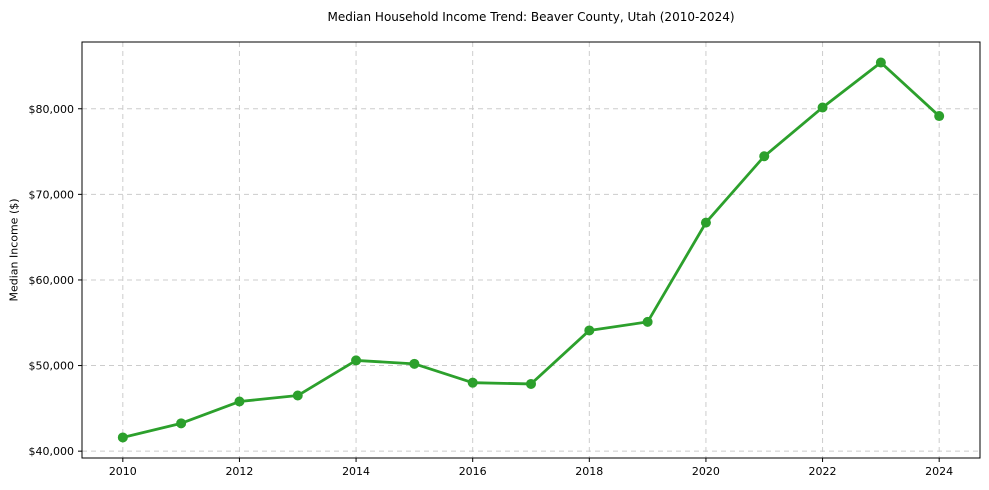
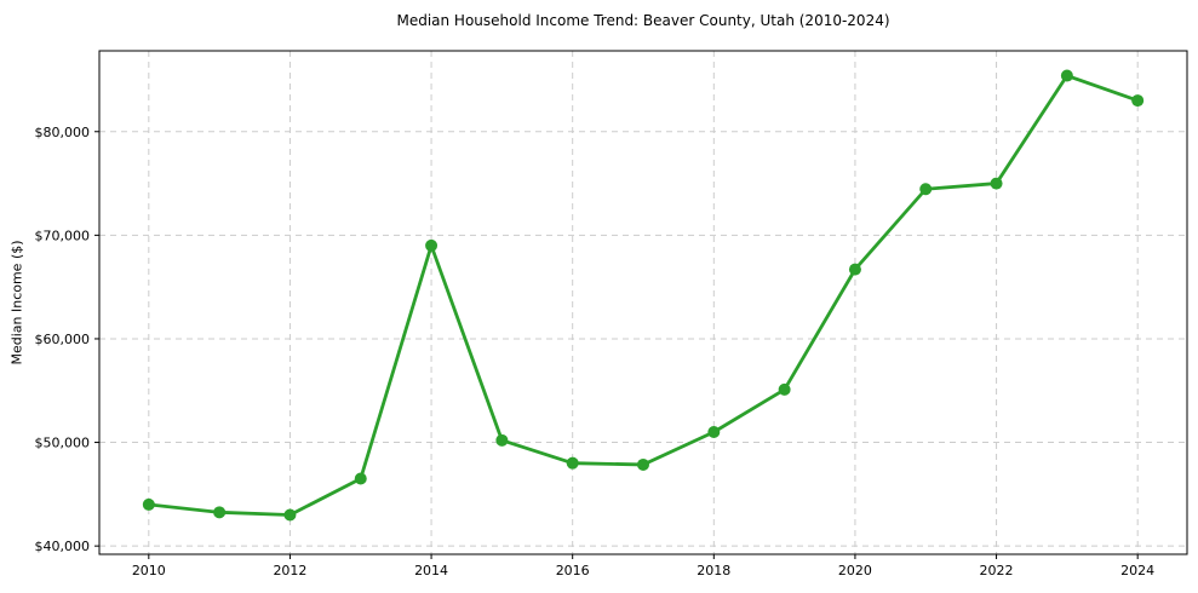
2010: $42000 -> $44000
2012: $46000 -> $43000
2014: $51000 -> $69000
2018: $54000 -> $51000
2022: $80000 -> $75000
2024: $79000 -> $83000
